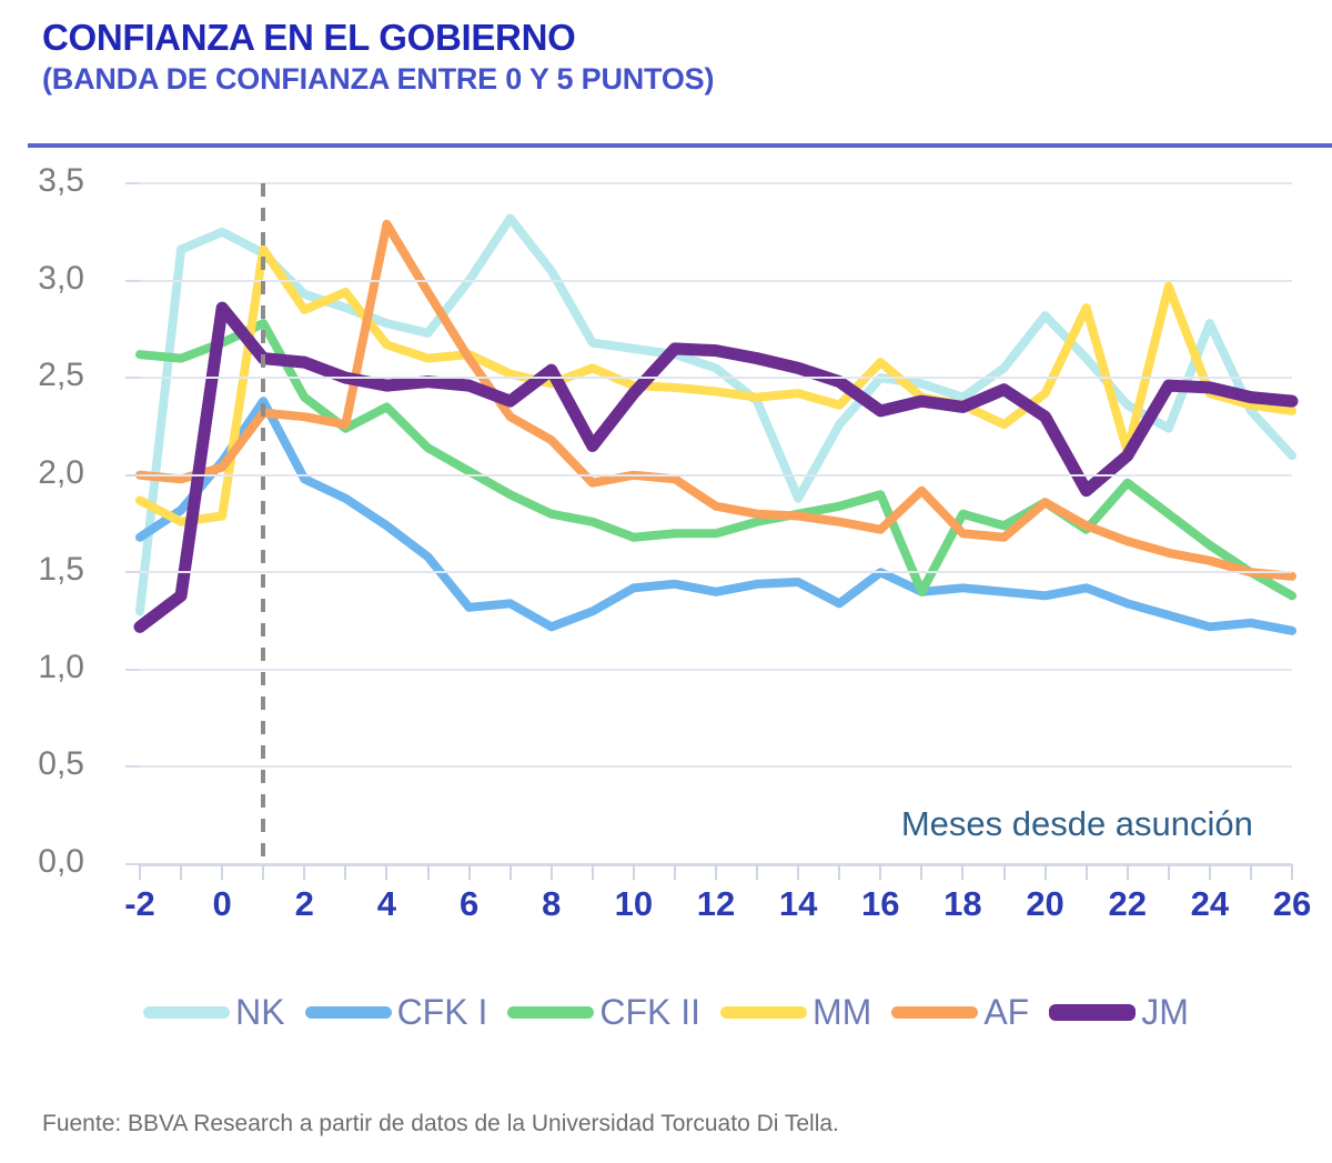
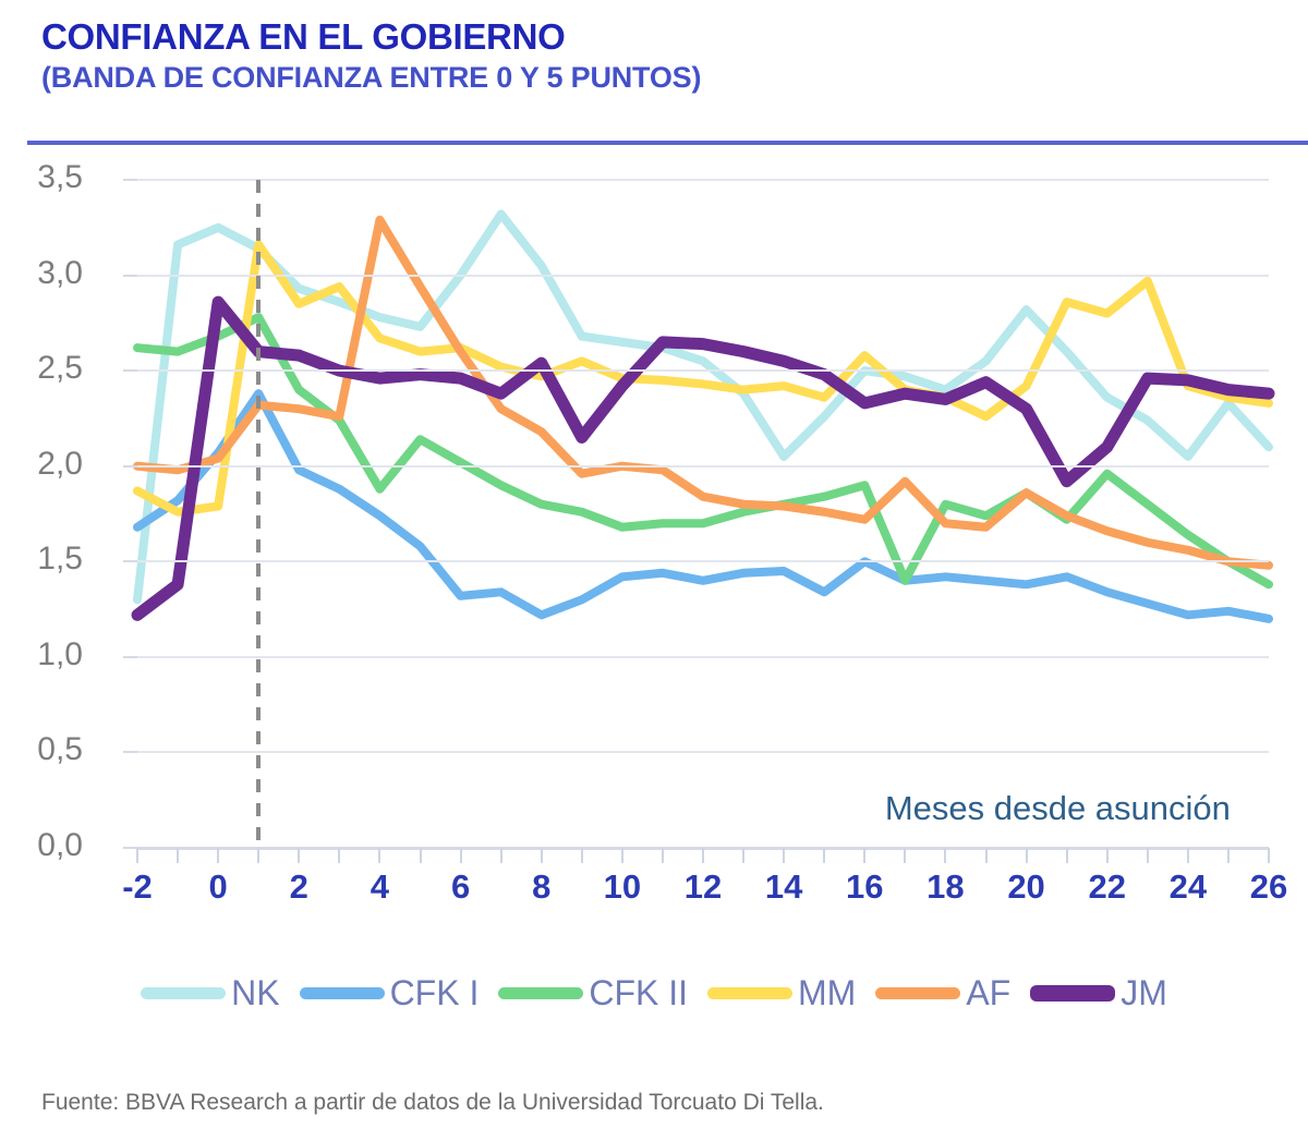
CFK II/4: 2,35 -> 1,88
NK/14: 1,88 -> 2,05
MM/22: 2,12 -> 2,80
NK/24: 2,78 -> 2,05
